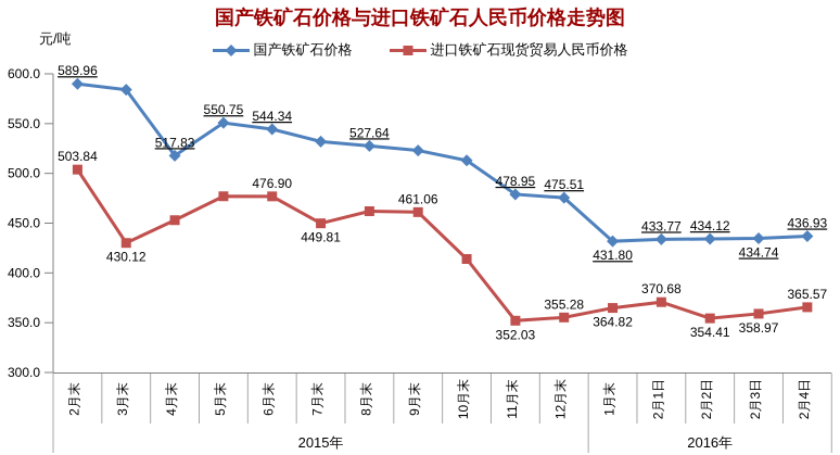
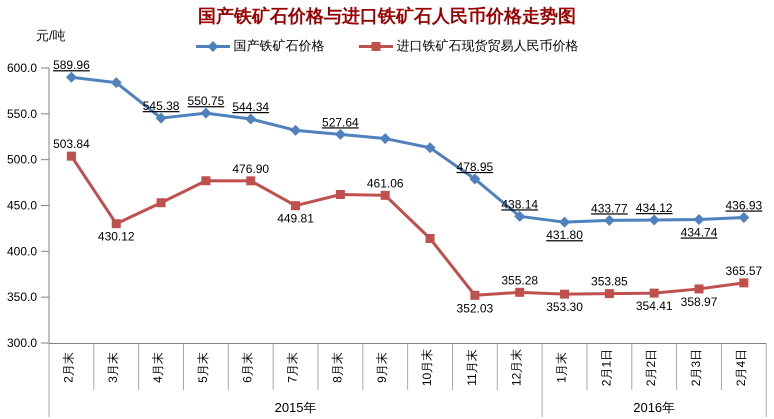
国产铁矿石价格/4月末: 517.83 -> 545.38
国产铁矿石价格/12月末: 475.51 -> 438.14
进口铁矿石现货贸易人民币价格/1月末: 364.82 -> 353.30
进口铁矿石现货贸易人民币价格/2月1日: 370.68 -> 353.85
